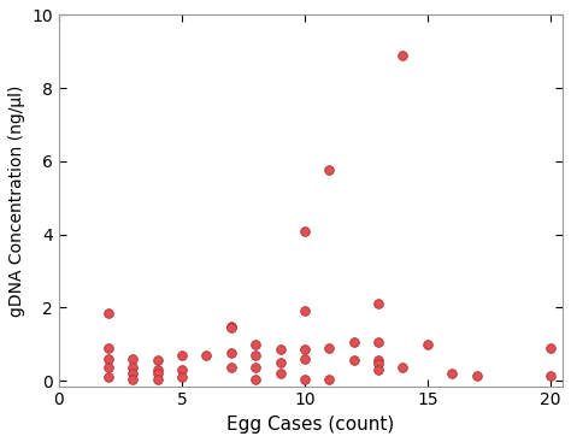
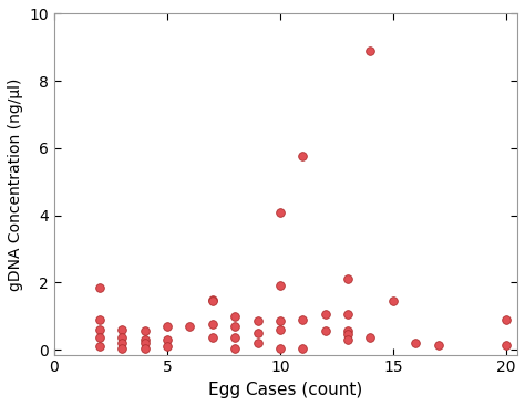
15: 1.00 -> 1.45
